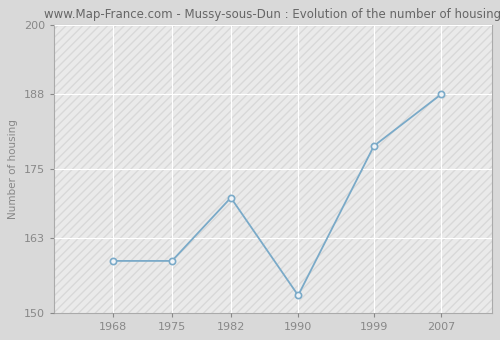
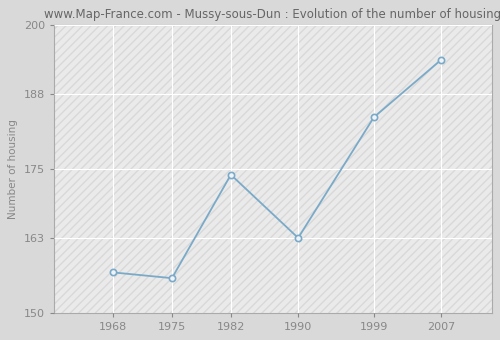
1968: 159 -> 157
1975: 159 -> 156
1982: 170 -> 174
1990: 153 -> 163
1999: 179 -> 184
2007: 188 -> 194
